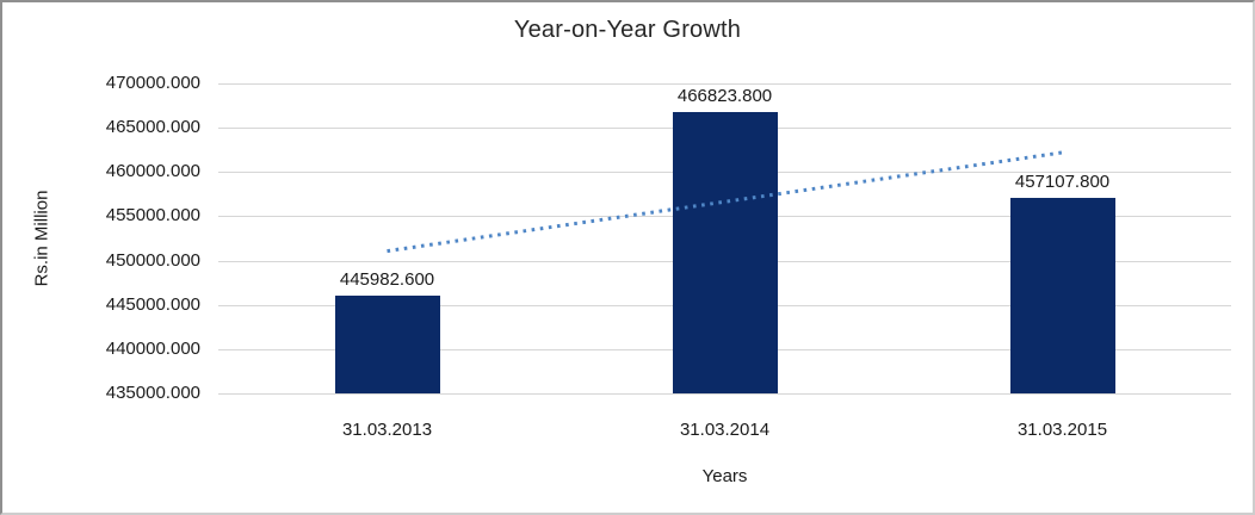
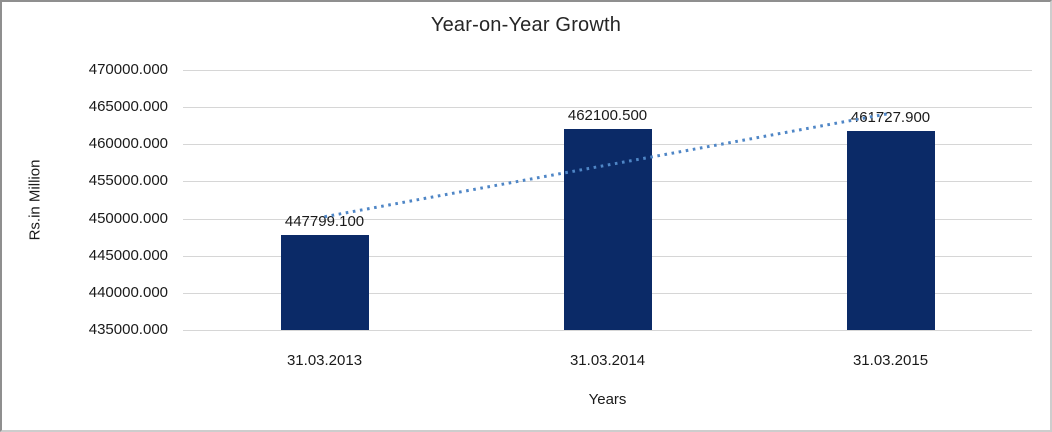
31.03.2013: 445982.600 -> 447799.100
31.03.2014: 466823.800 -> 462100.500
31.03.2015: 457107.800 -> 461727.900
